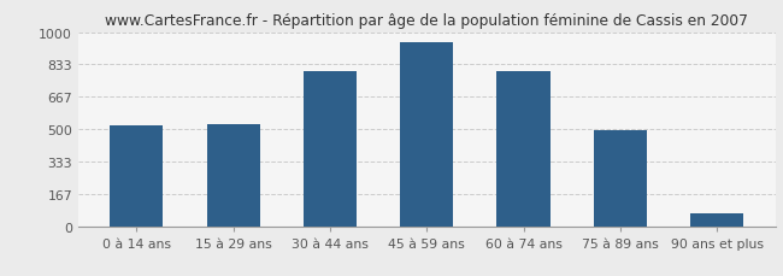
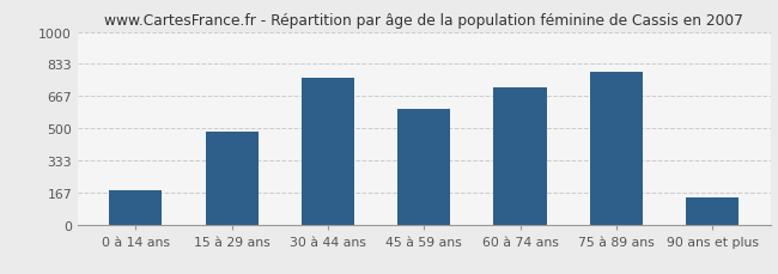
0 à 14 ans: 520 -> 180
15 à 29 ans: 530 -> 480
30 à 44 ans: 800 -> 760
45 à 59 ans: 950 -> 600
60 à 74 ans: 800 -> 710
75 à 89 ans: 500 -> 790
90 ans et plus: 60 -> 140
